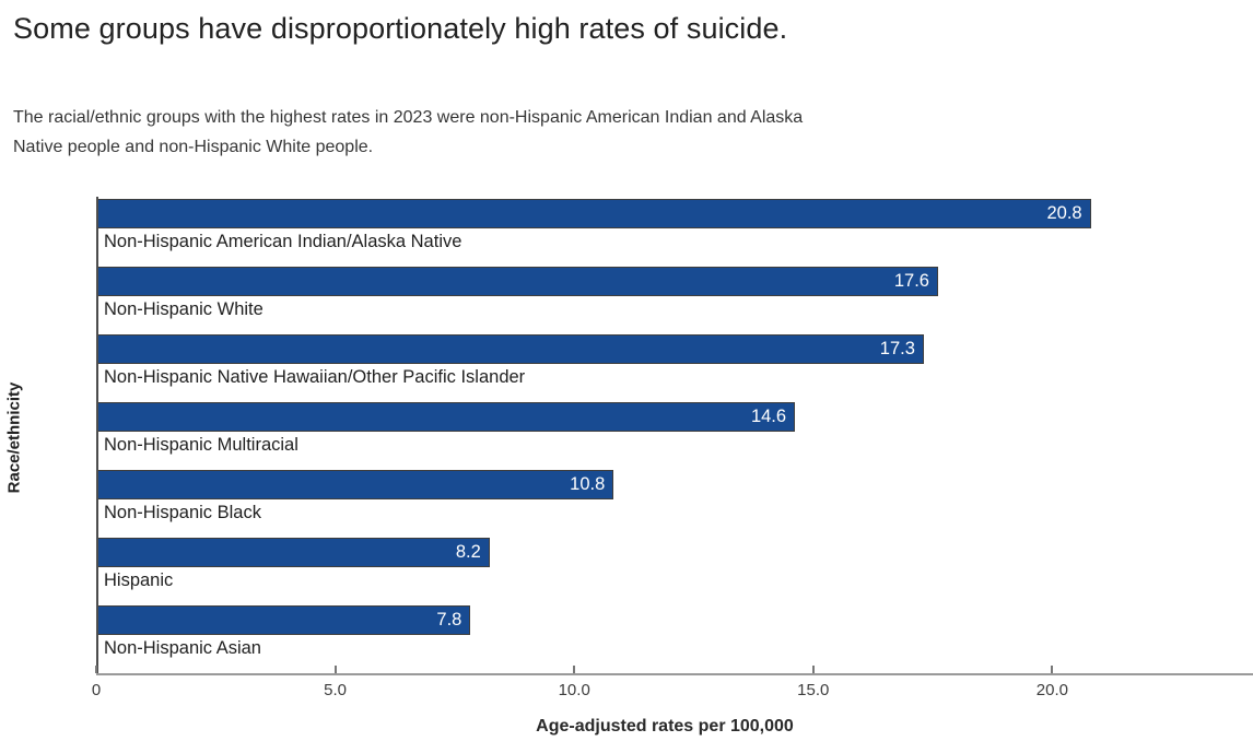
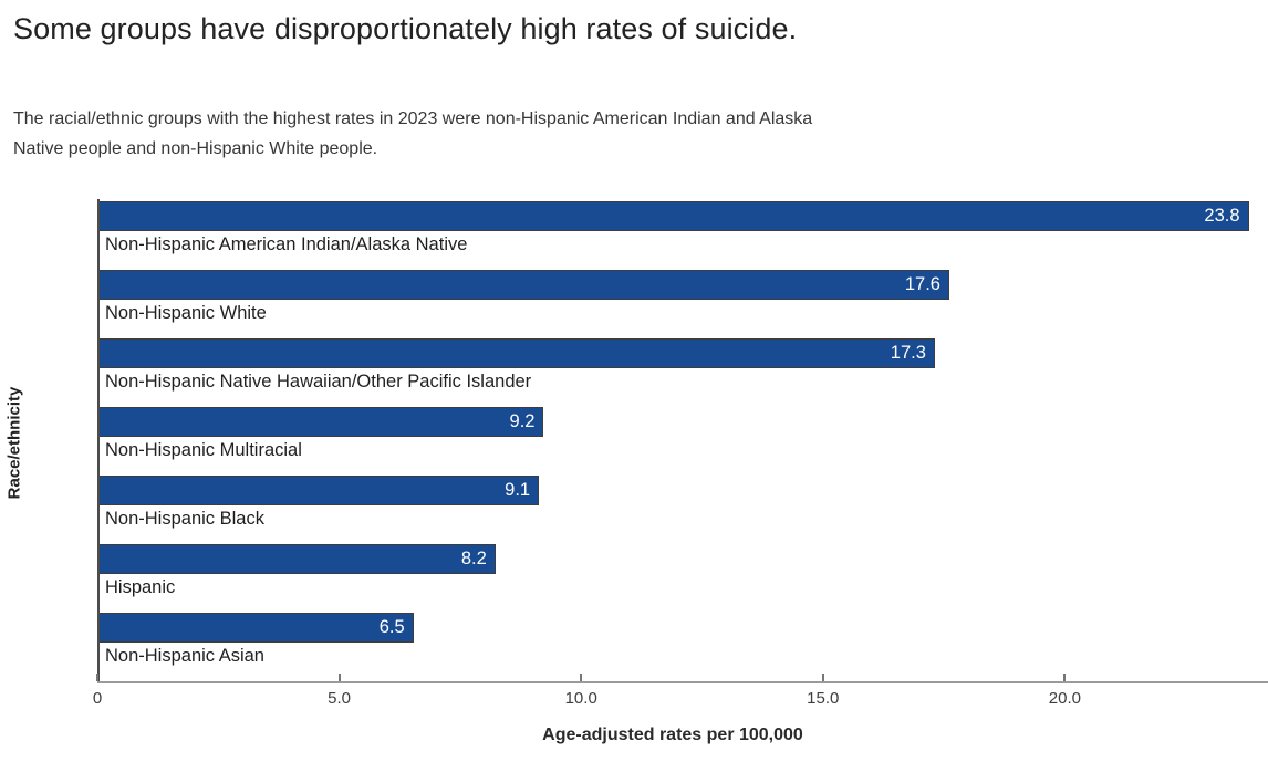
Non-Hispanic American Indian/Alaska Native: 20.8 -> 23.8
Non-Hispanic Multiracial: 14.6 -> 9.2
Non-Hispanic Black: 10.8 -> 9.1
Non-Hispanic Asian: 7.8 -> 6.5
